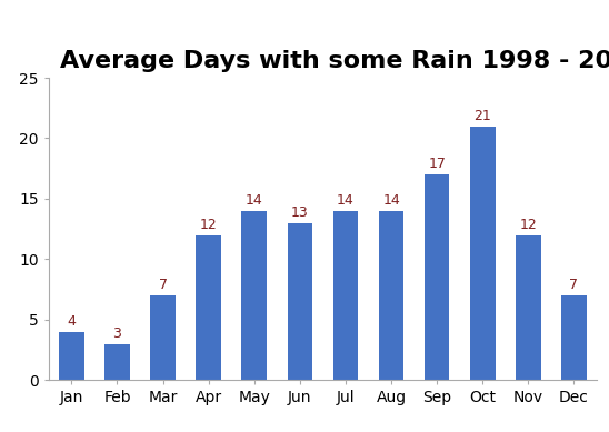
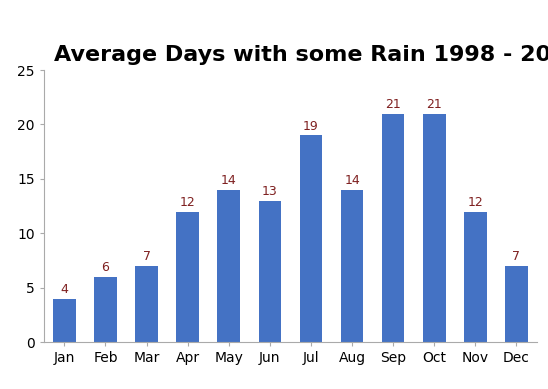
Feb: 3 -> 6
Jul: 14 -> 19
Sep: 17 -> 21
